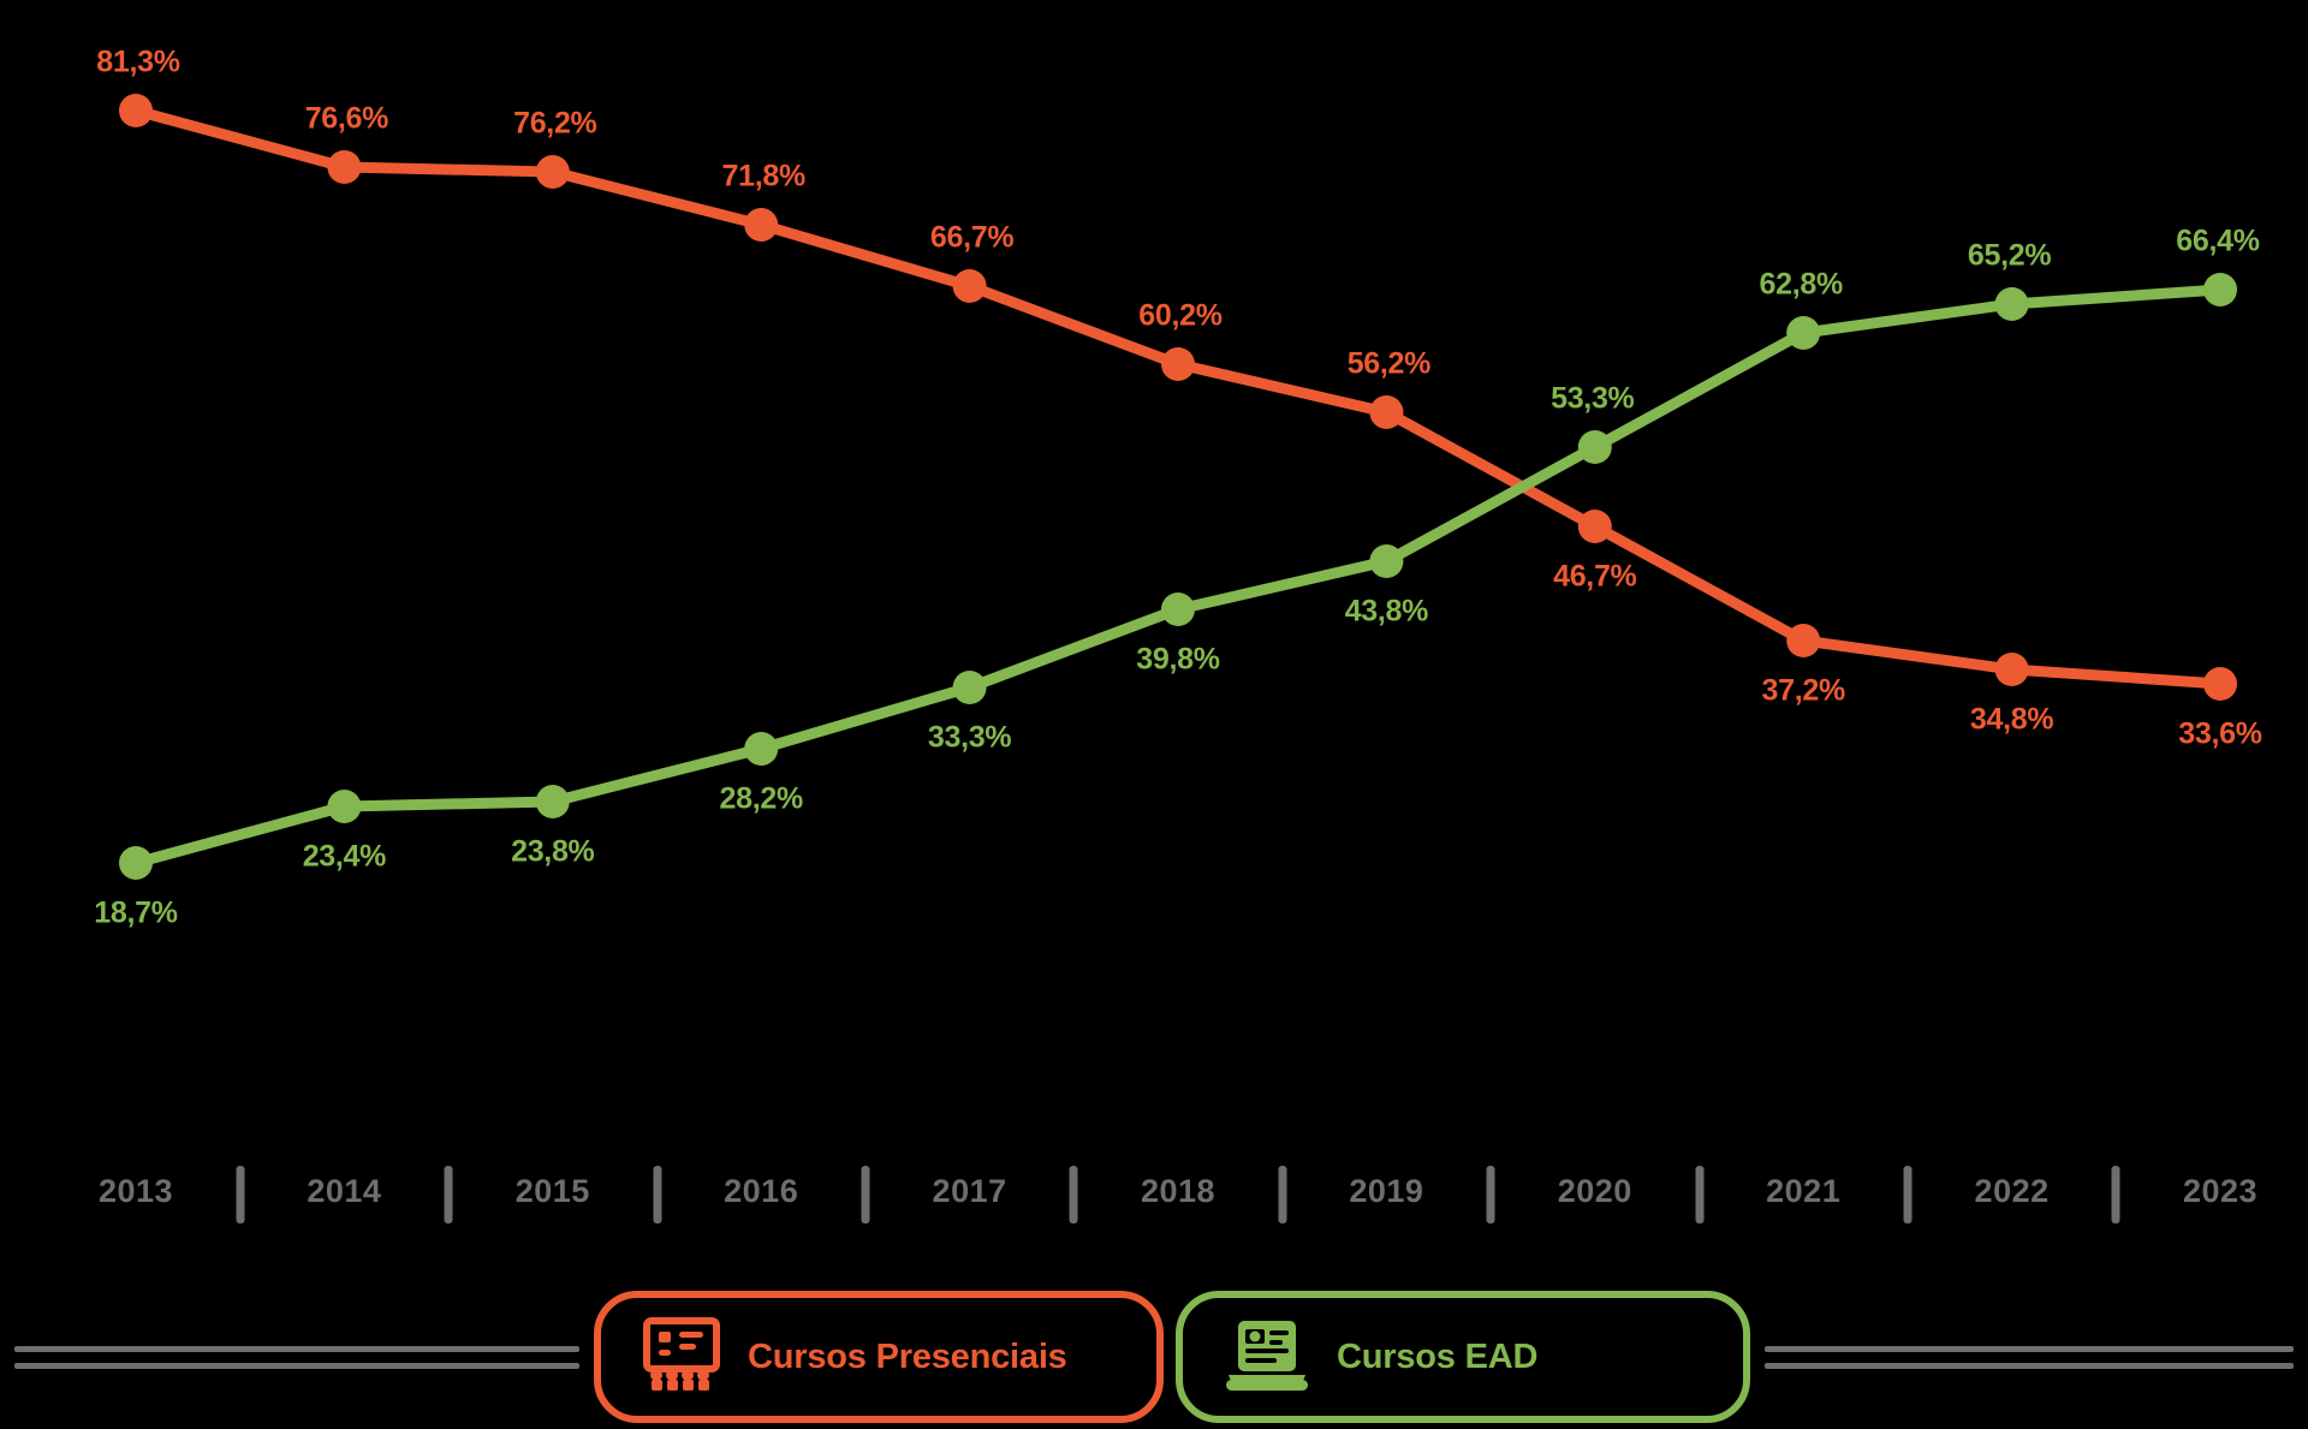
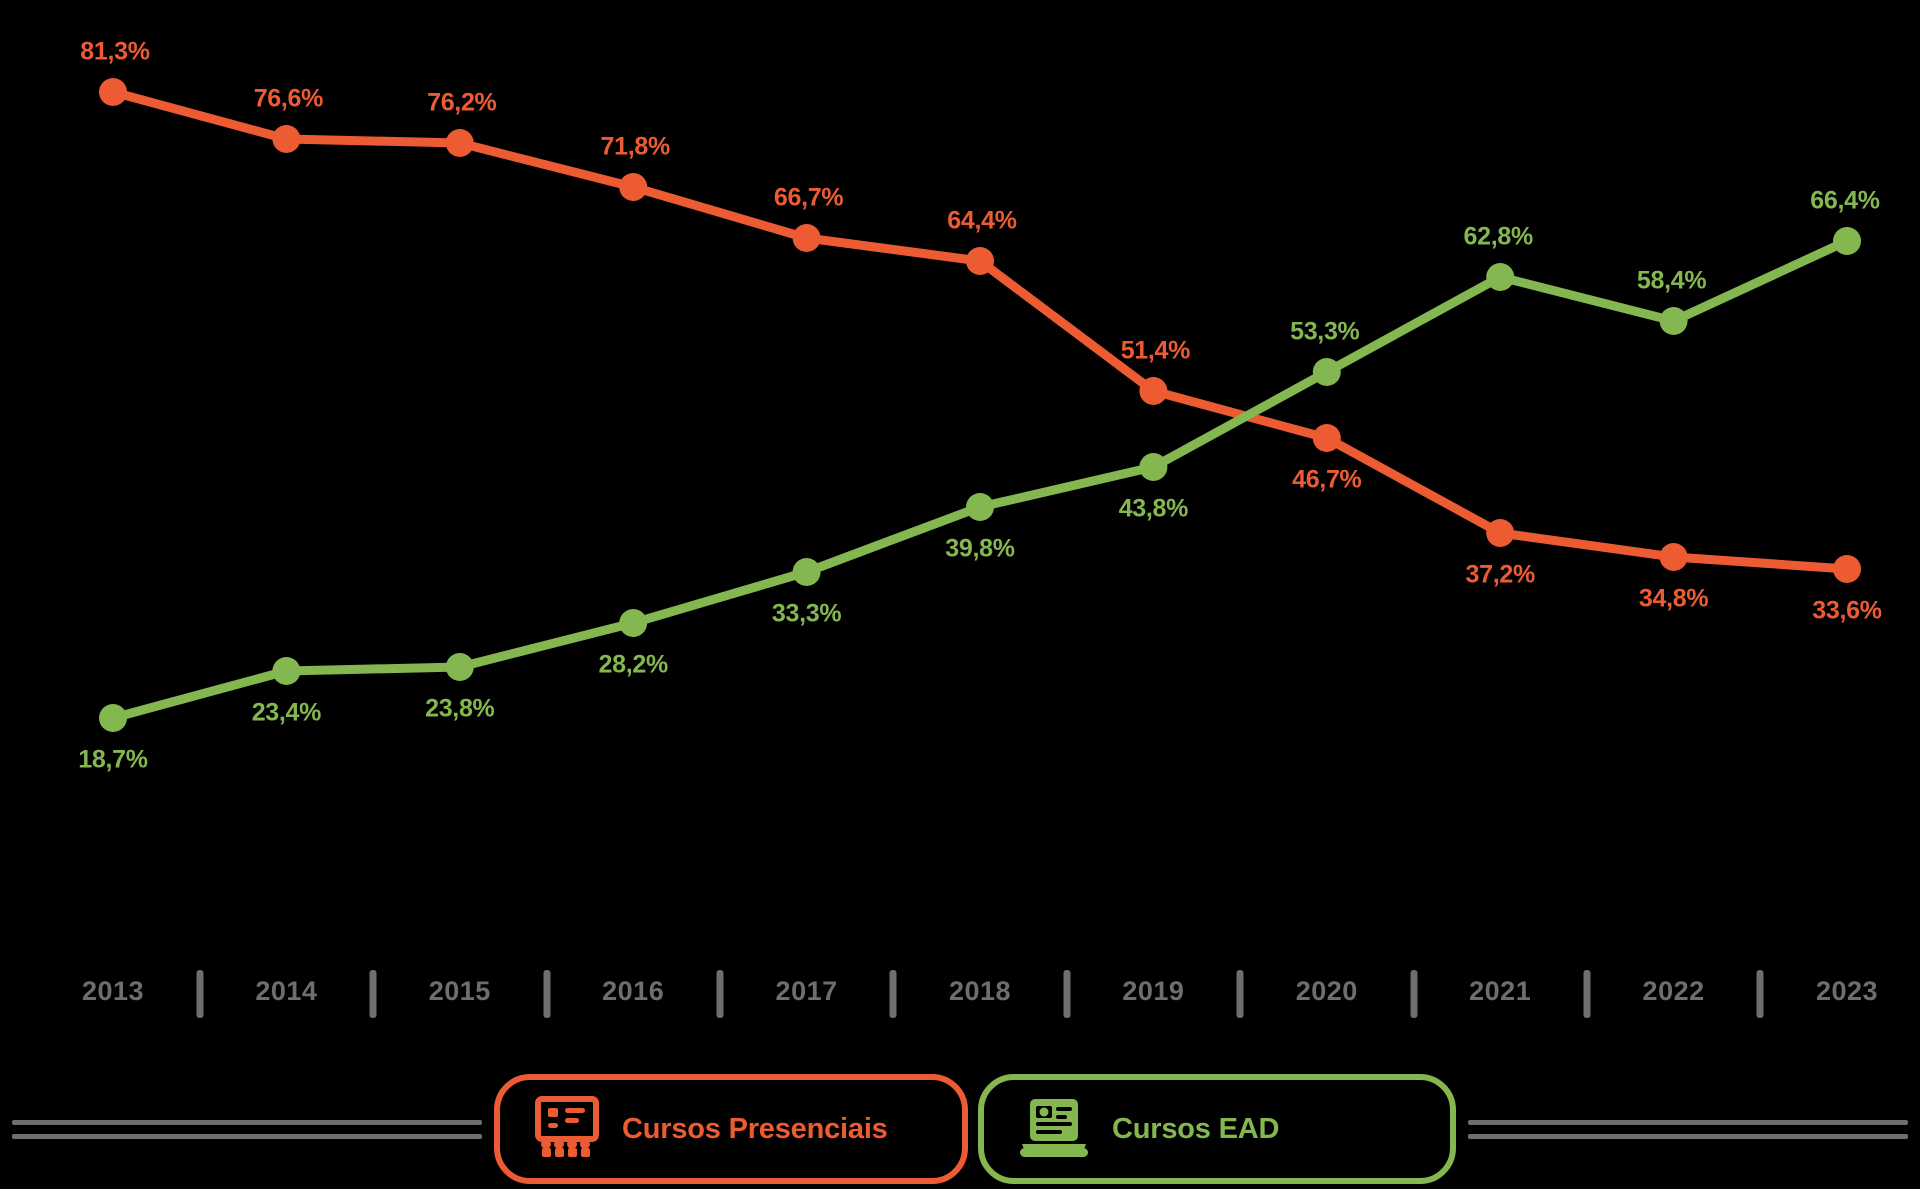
Cursos Presenciais/2018: 60,2% -> 64,4%
Cursos Presenciais/2019: 56,2% -> 51,4%
Cursos EAD/2022: 65,2% -> 58,4%
